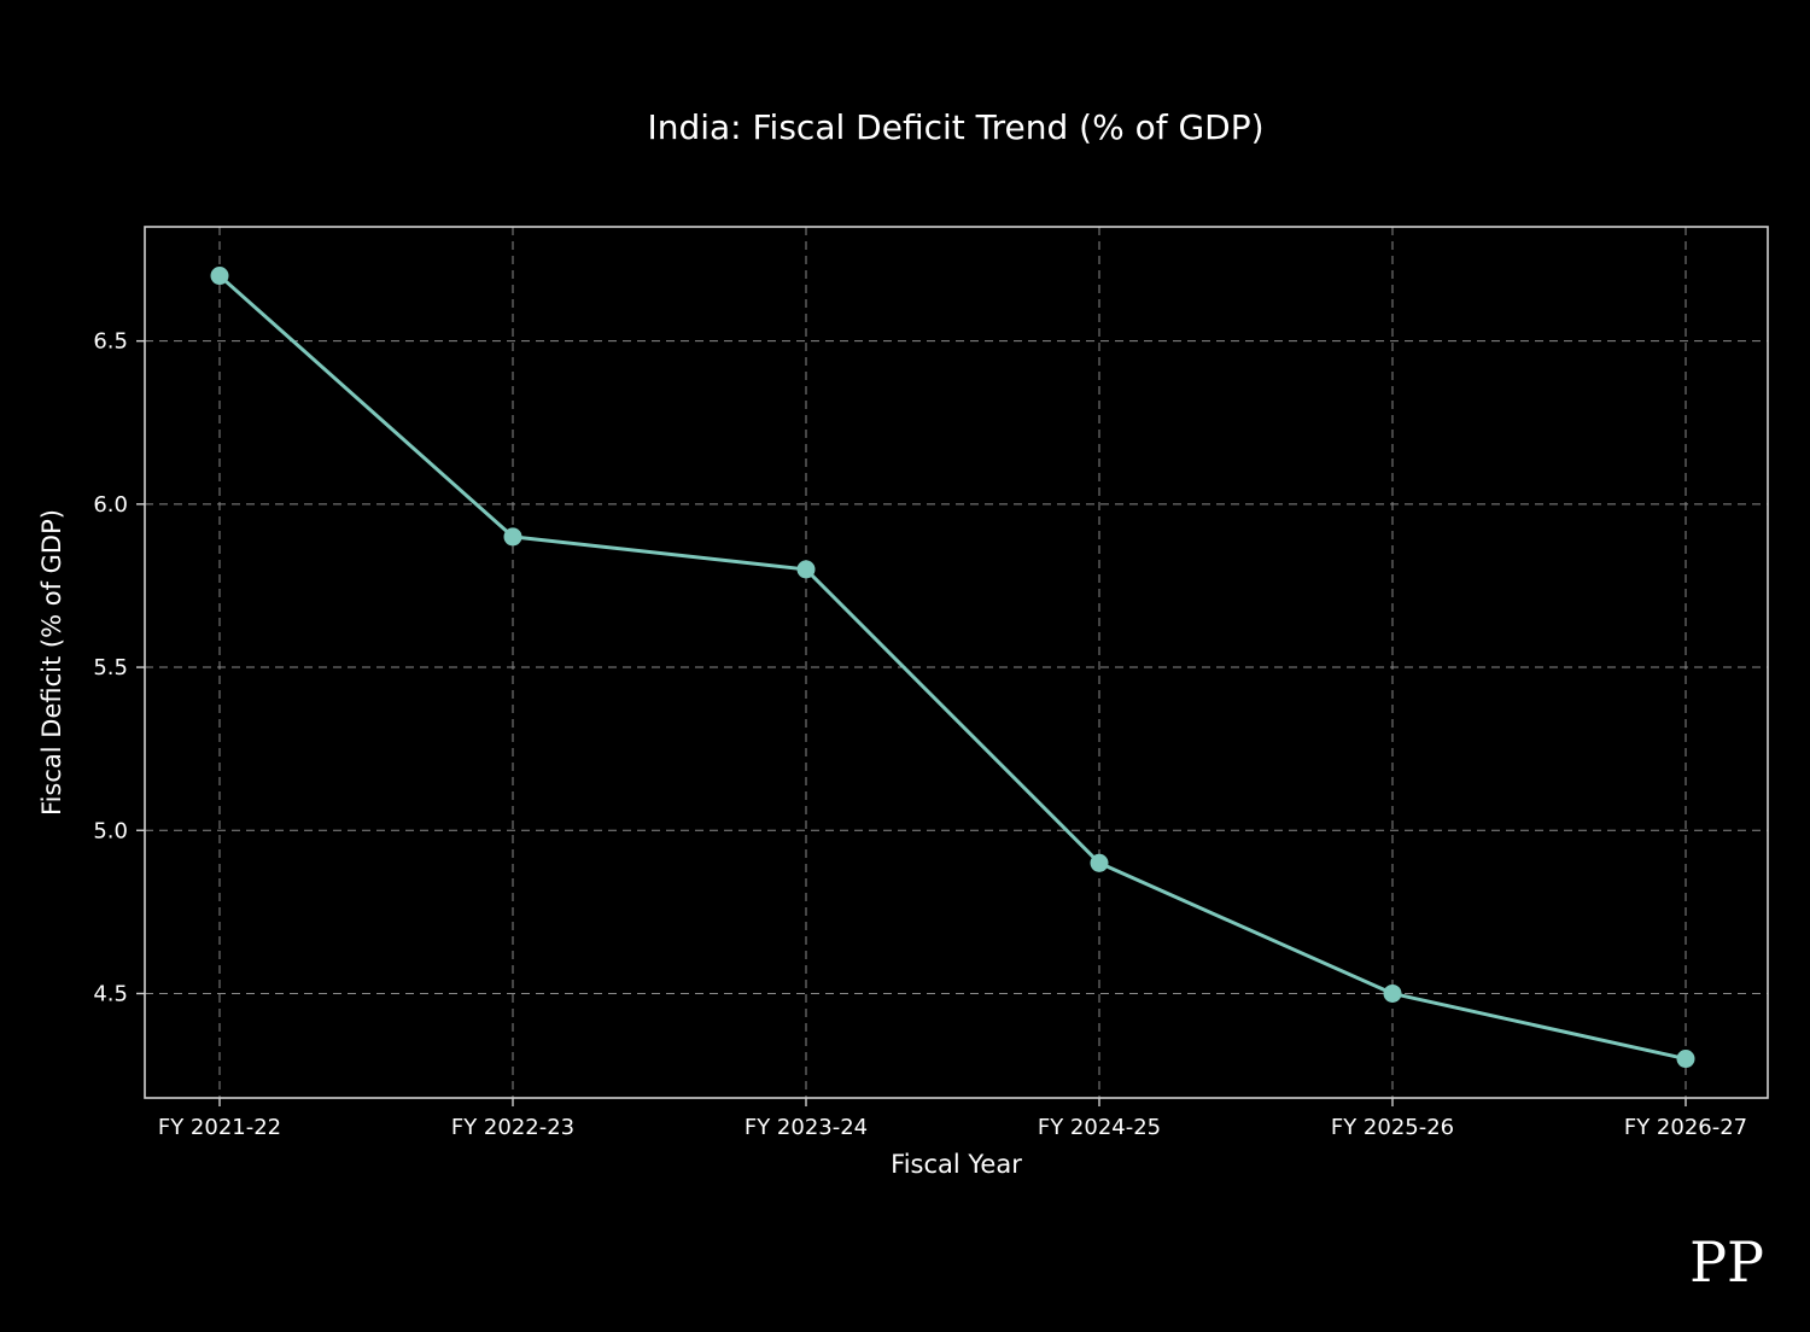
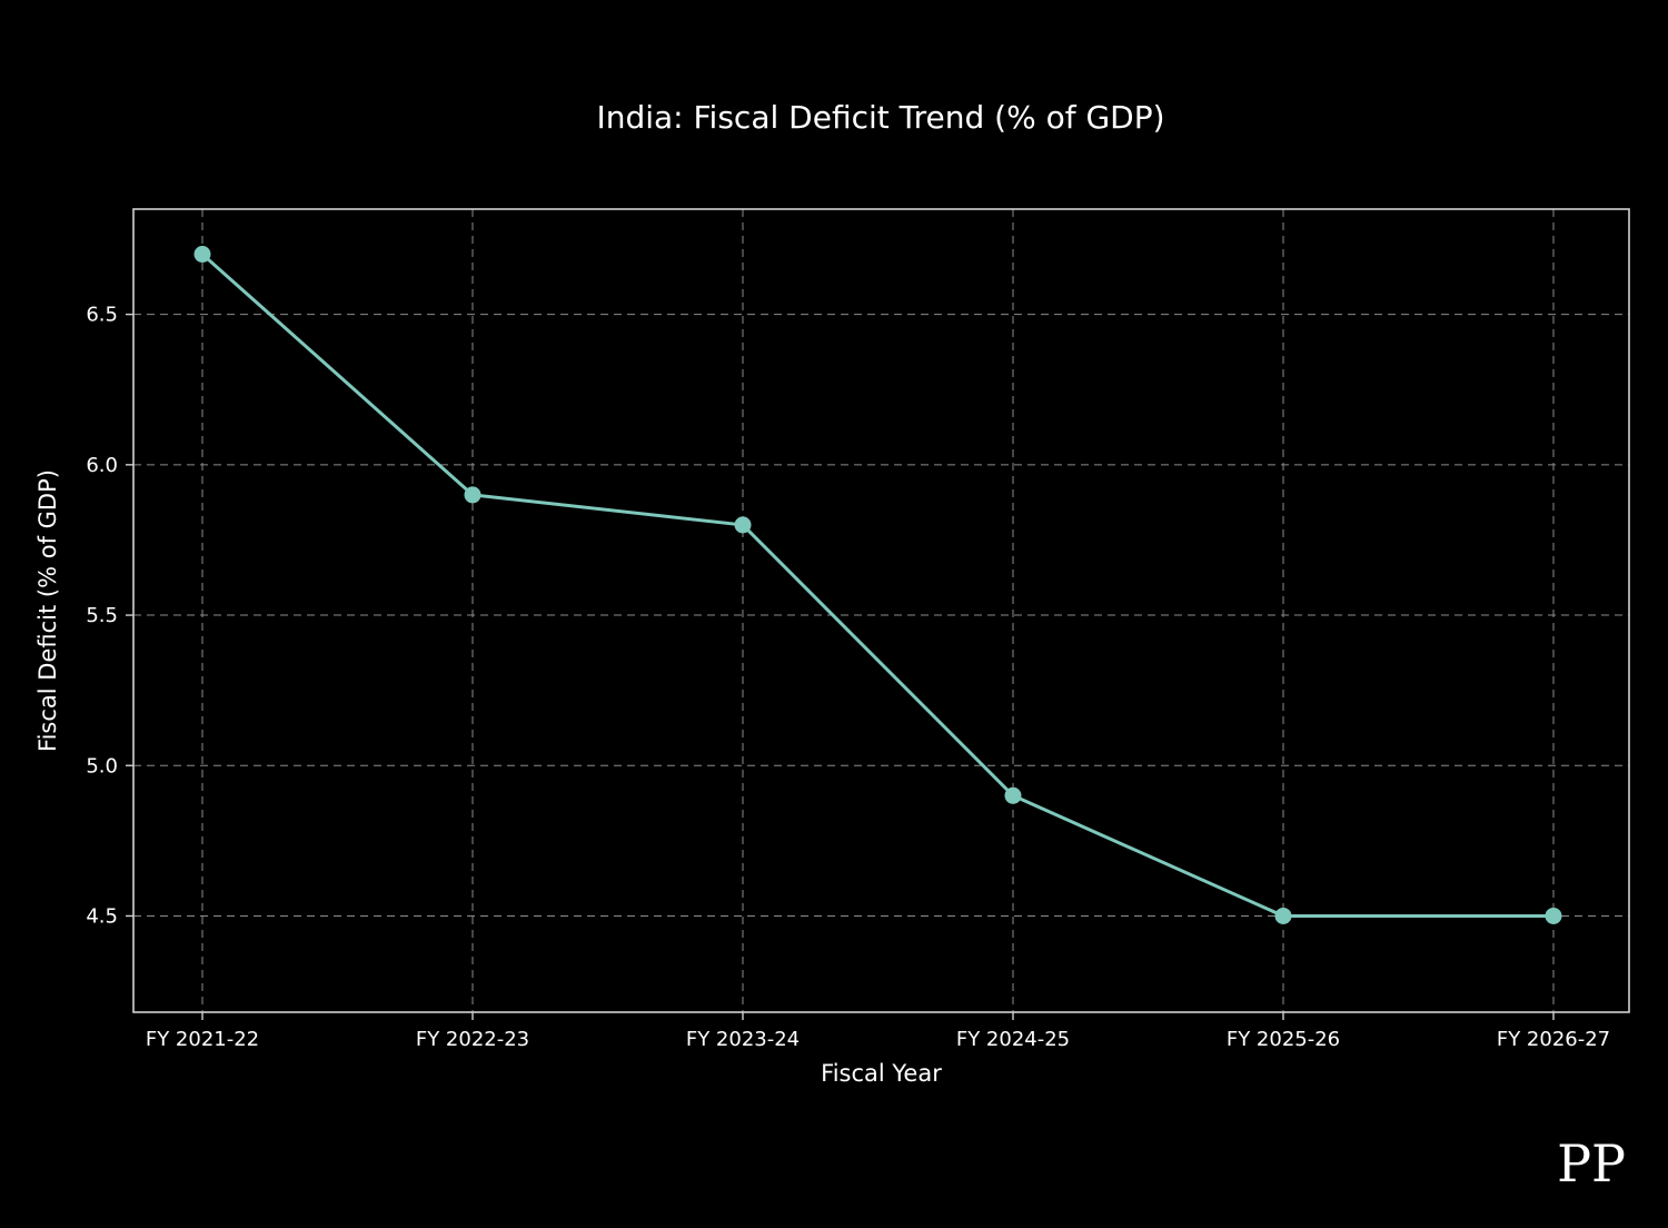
FY 2026-27: 4.3 -> 4.5
